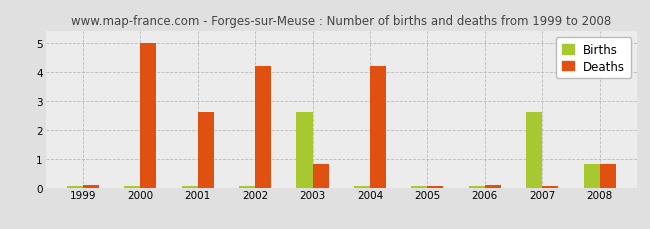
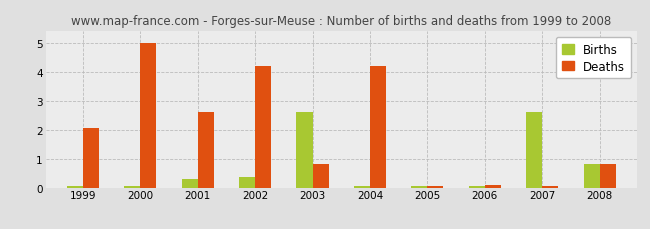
Deaths/1999: 0.10 -> 2.05
Births/2001: 0.04 -> 0.30
Births/2002: 0.04 -> 0.35
